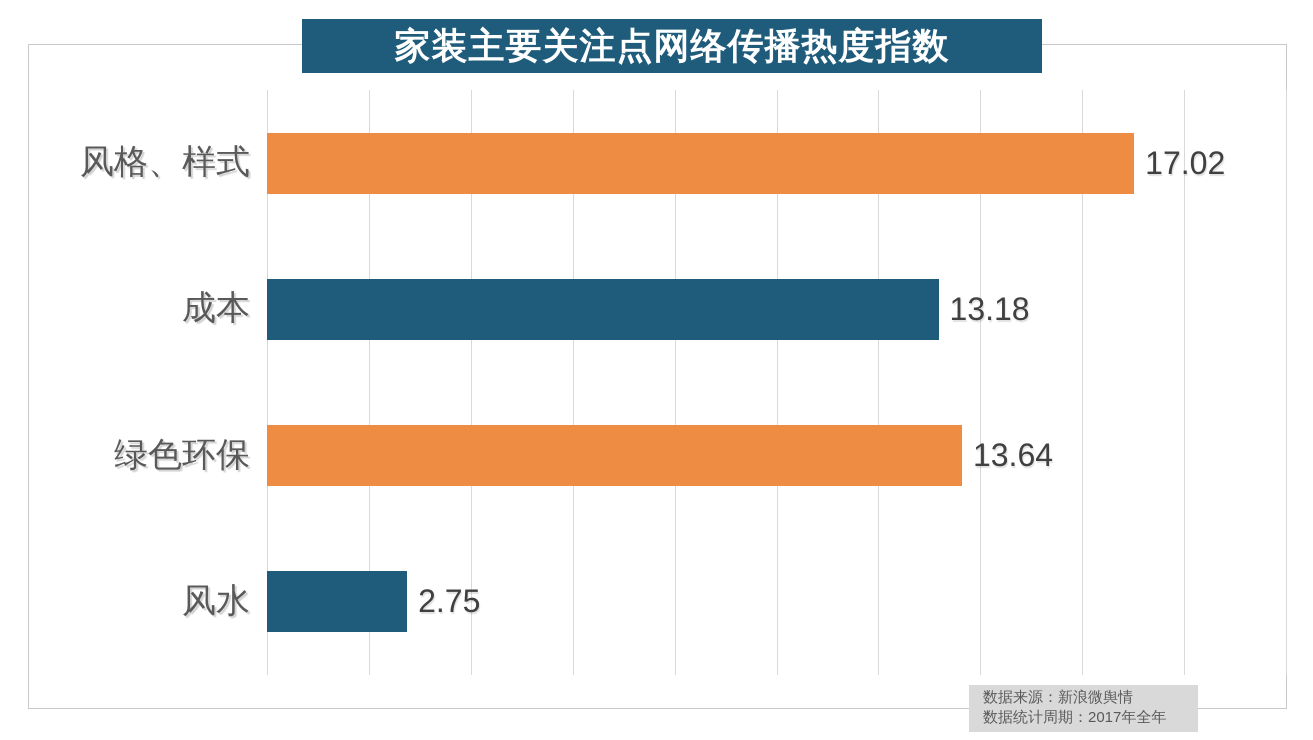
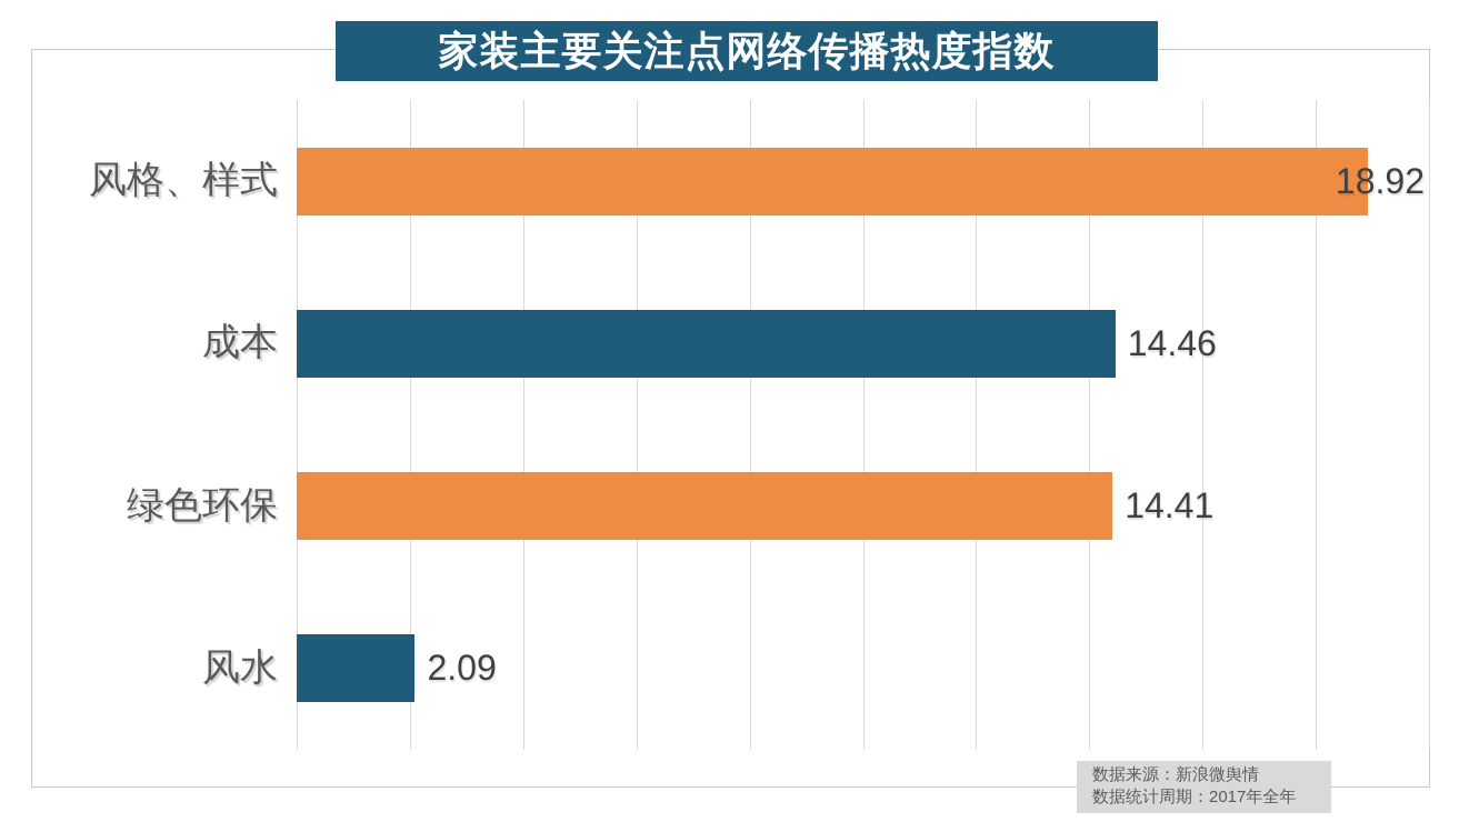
风格、样式: 17.02 -> 18.92
成本: 13.18 -> 14.46
绿色环保: 13.64 -> 14.41
风水: 2.75 -> 2.09
